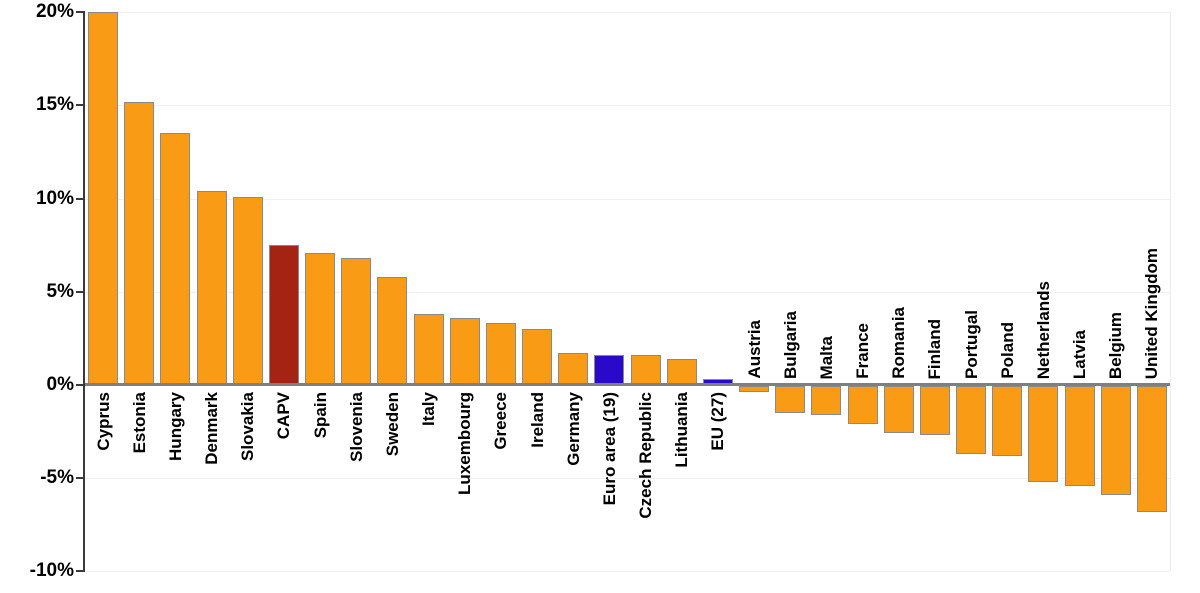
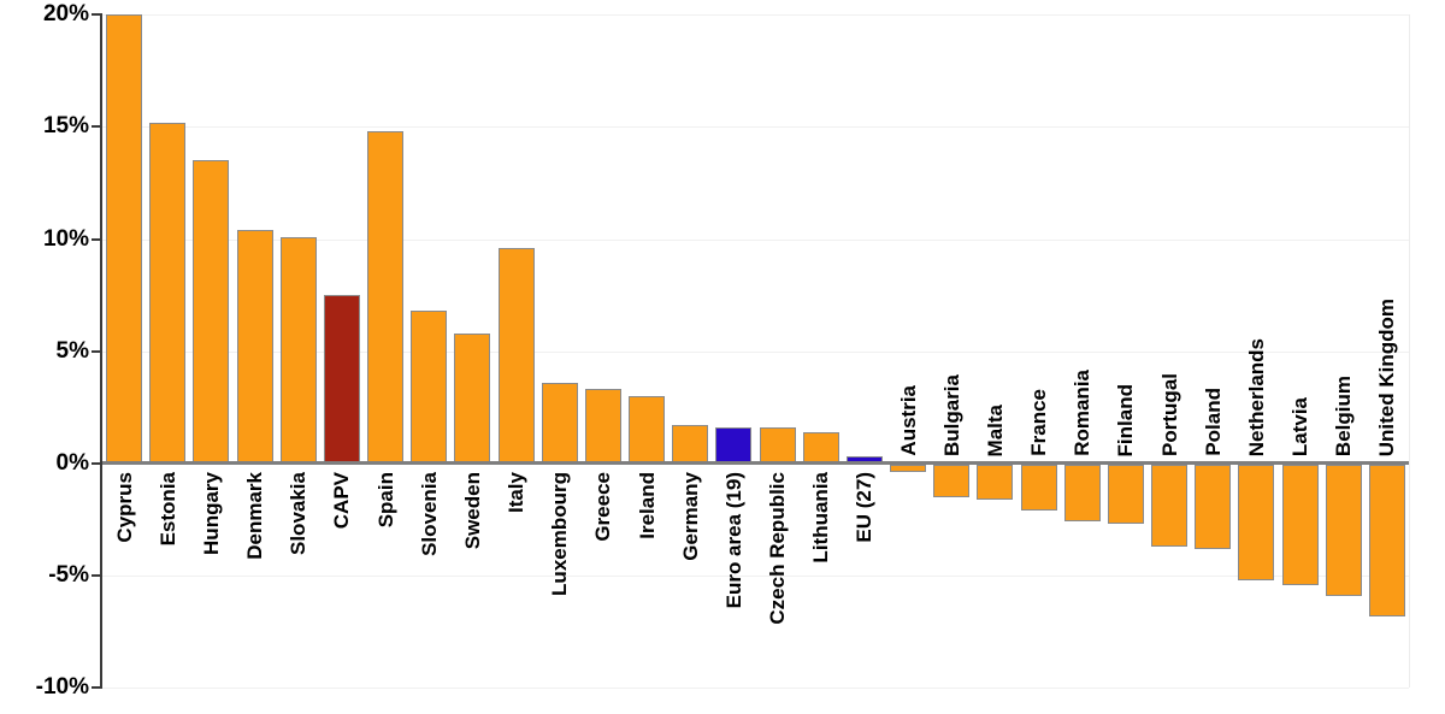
Spain: 7.1% -> 14.8%
Italy: 3.8% -> 9.6%
